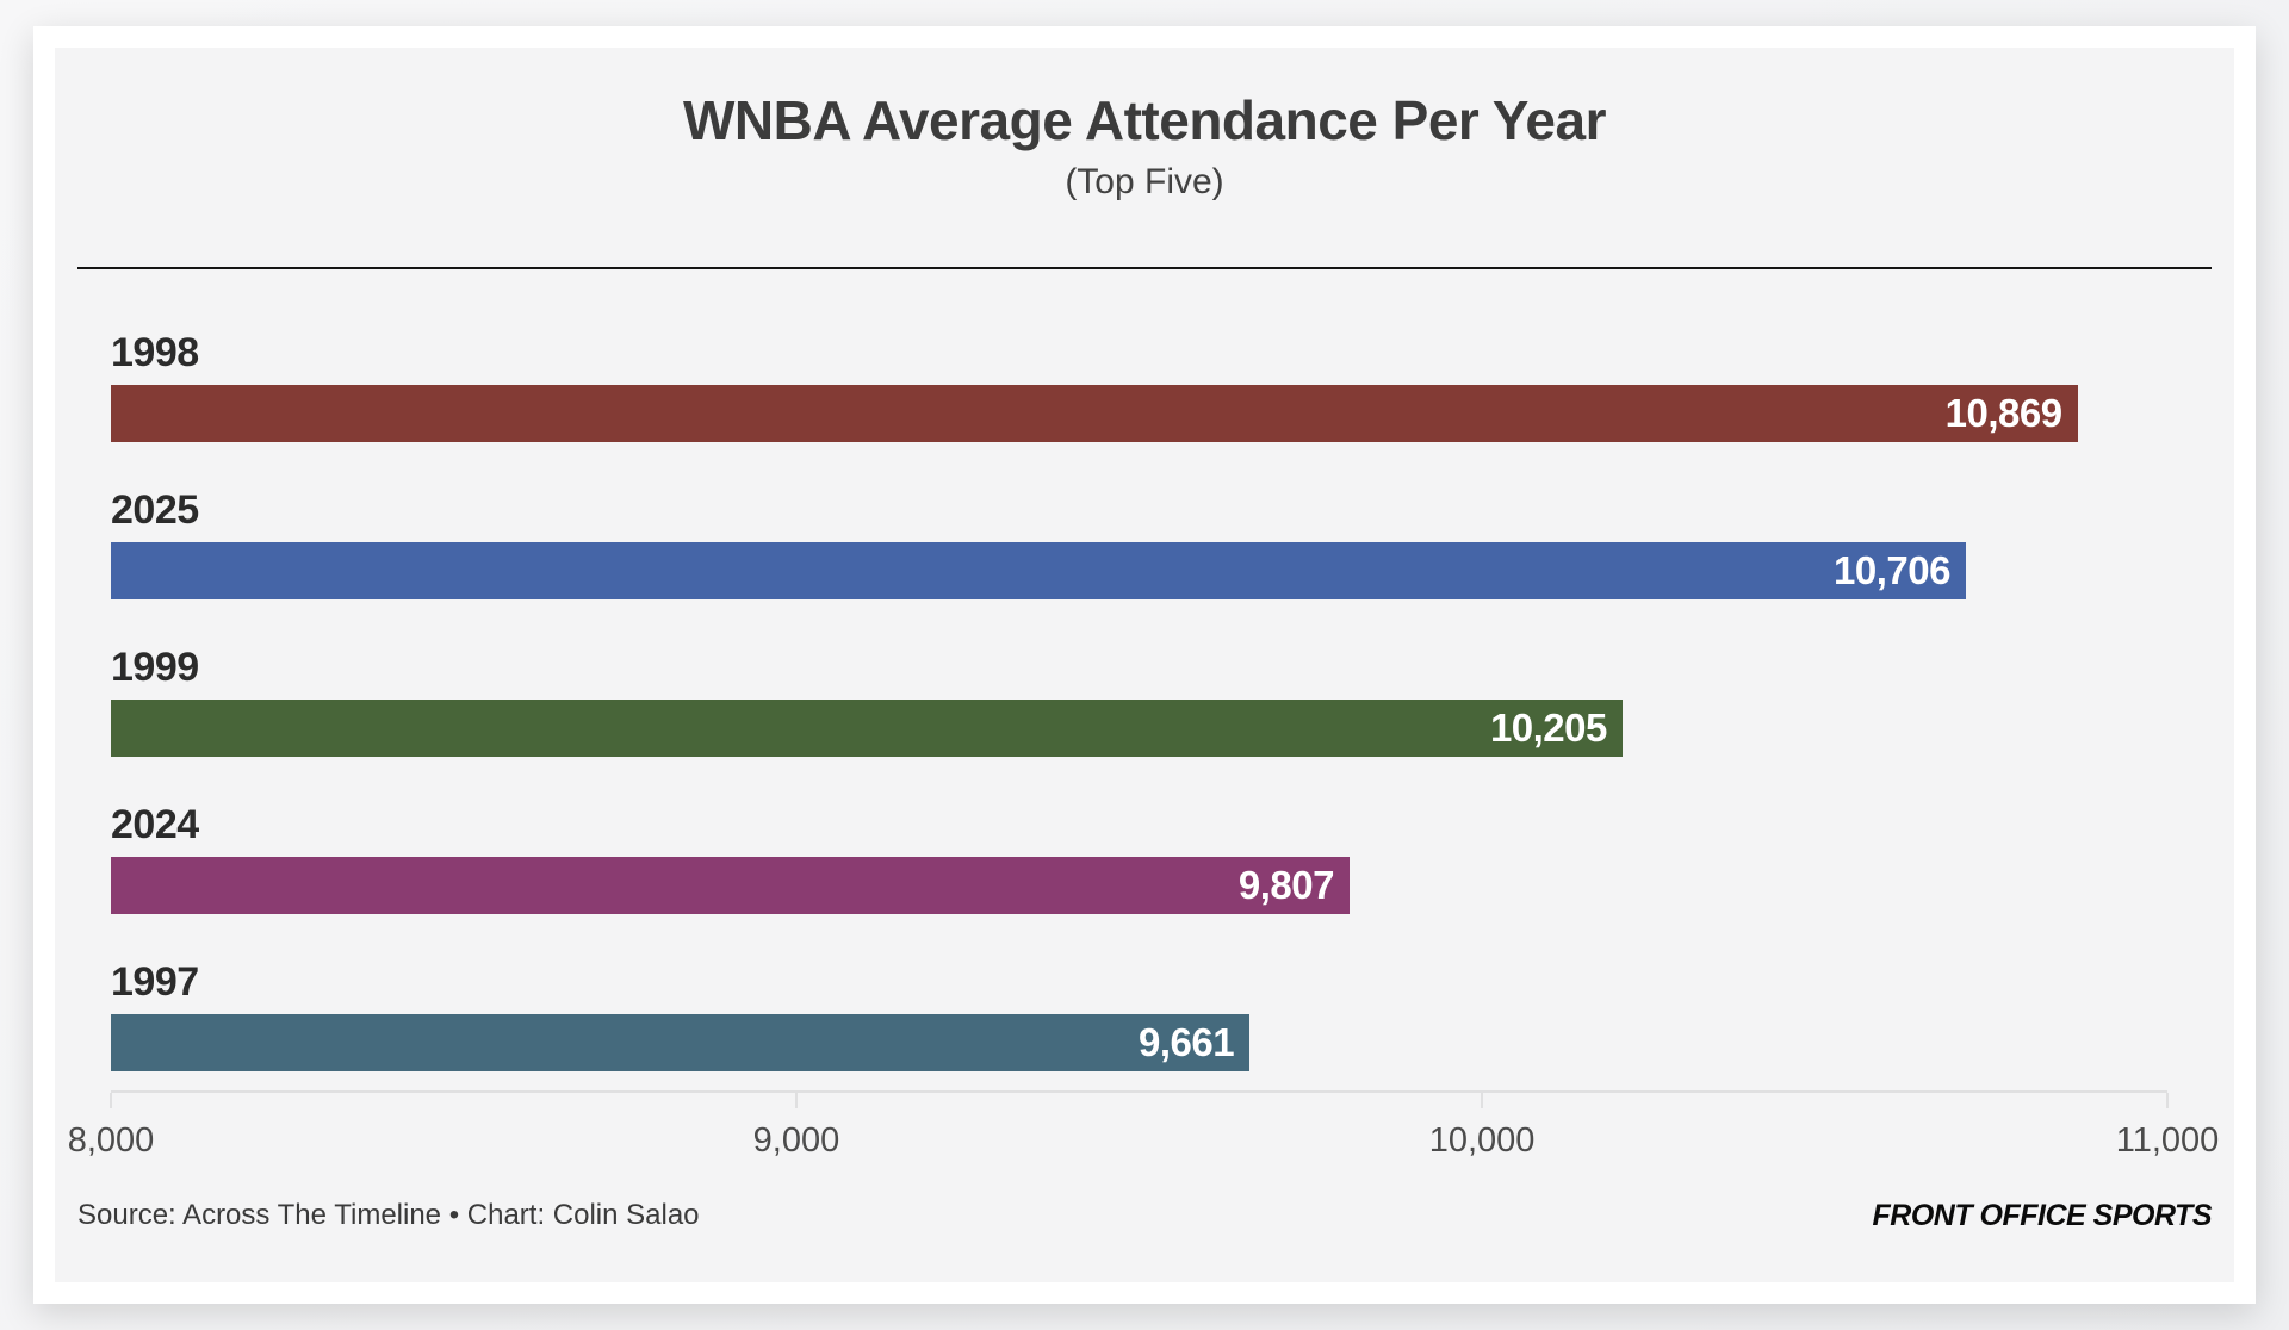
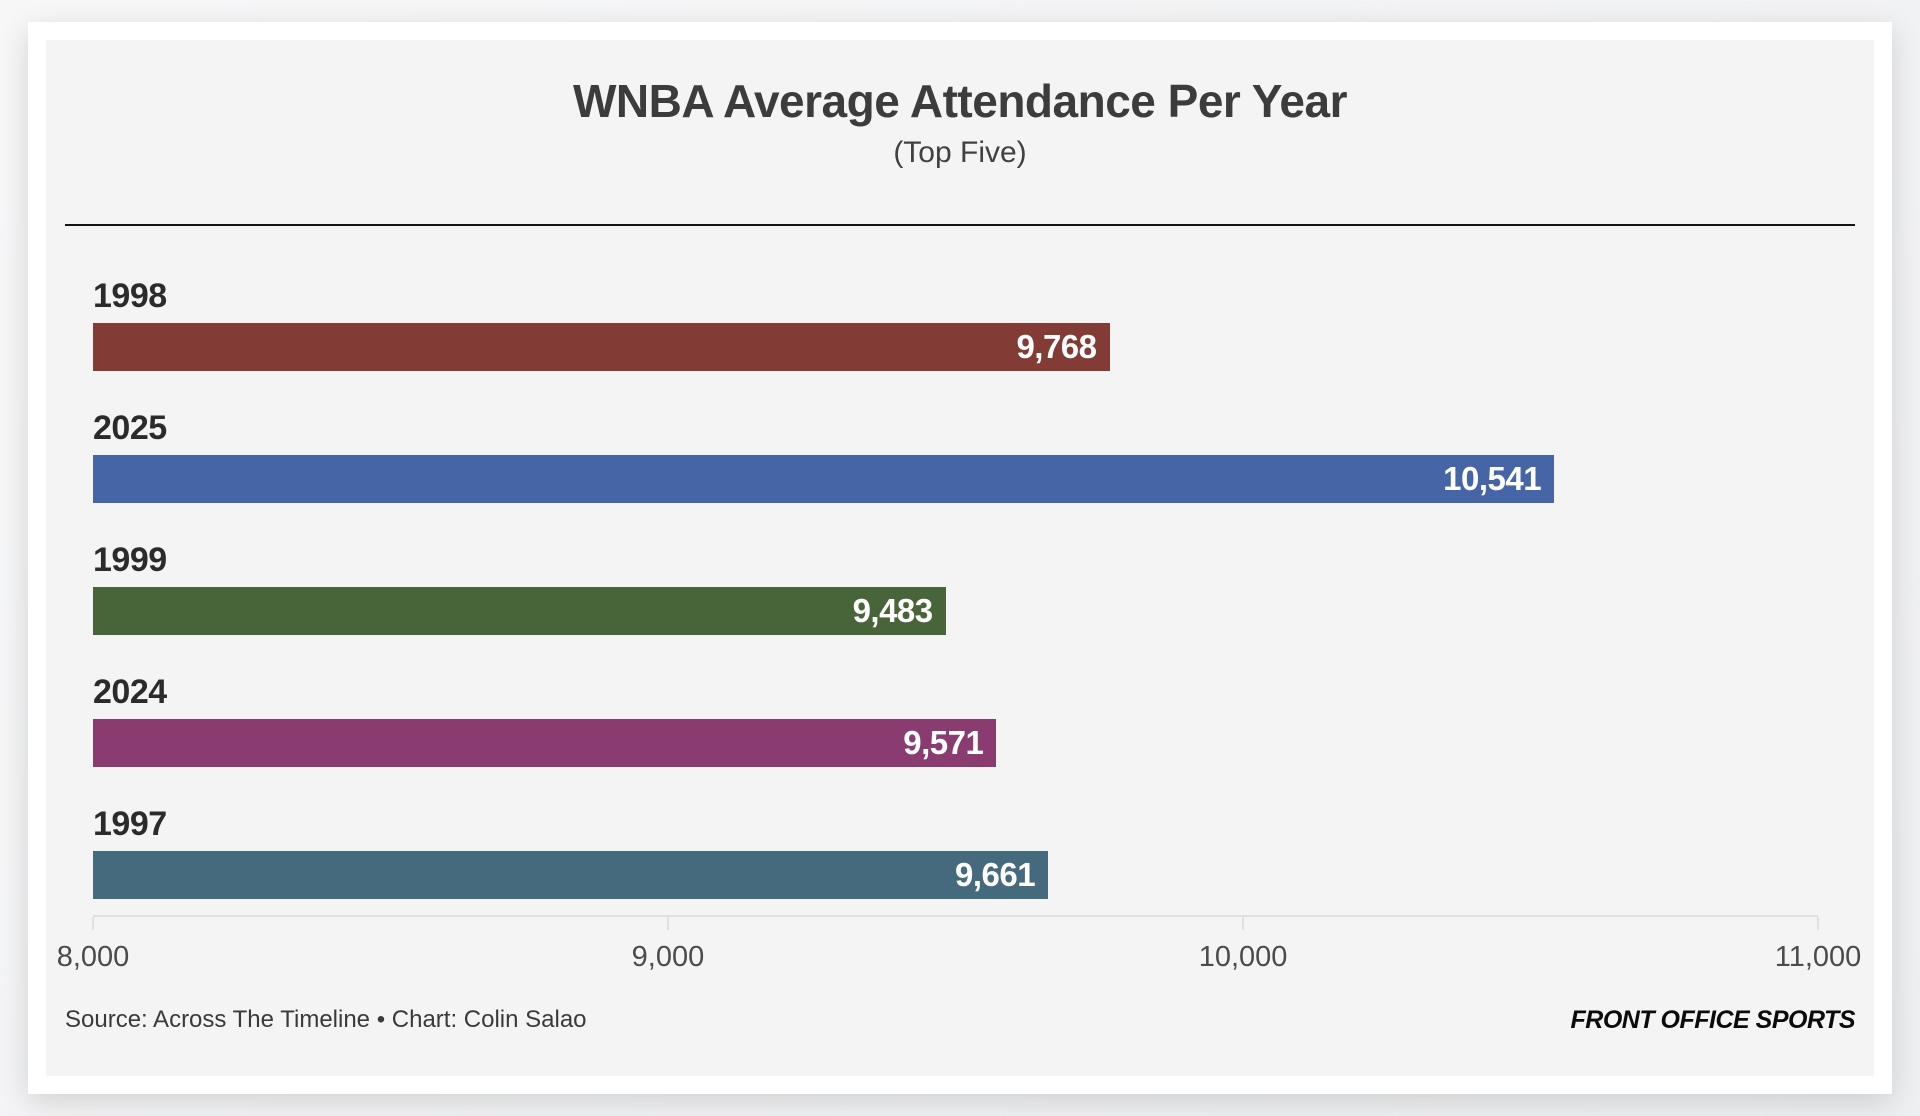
1998: 10,869 -> 9,768
2025: 10,706 -> 10,541
1999: 10,205 -> 9,483
2024: 9,807 -> 9,571
